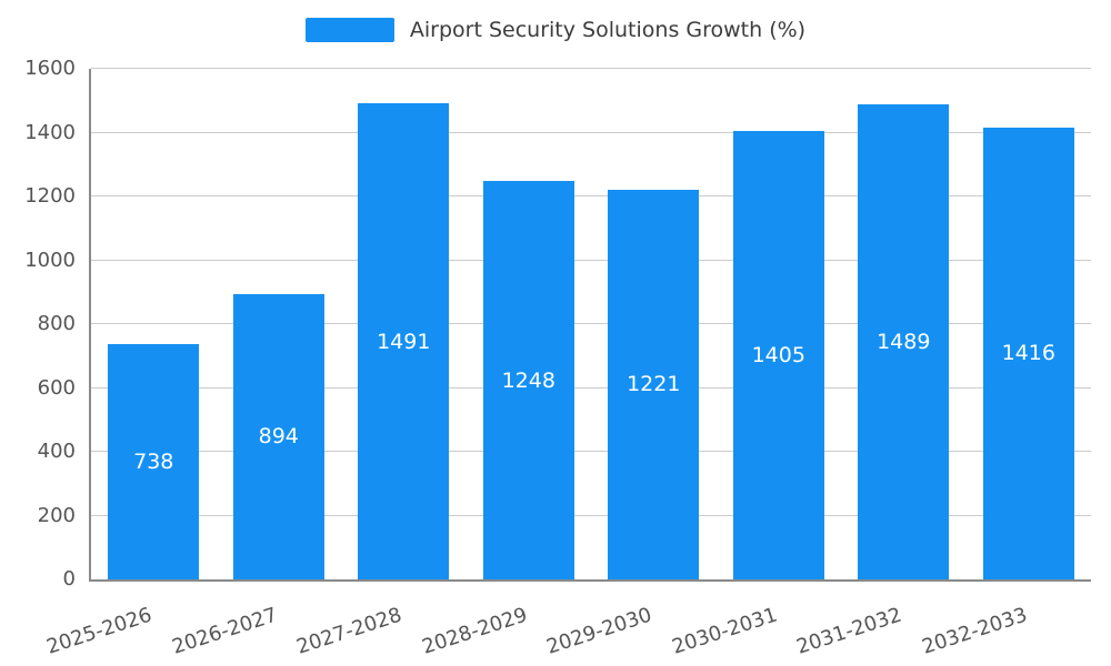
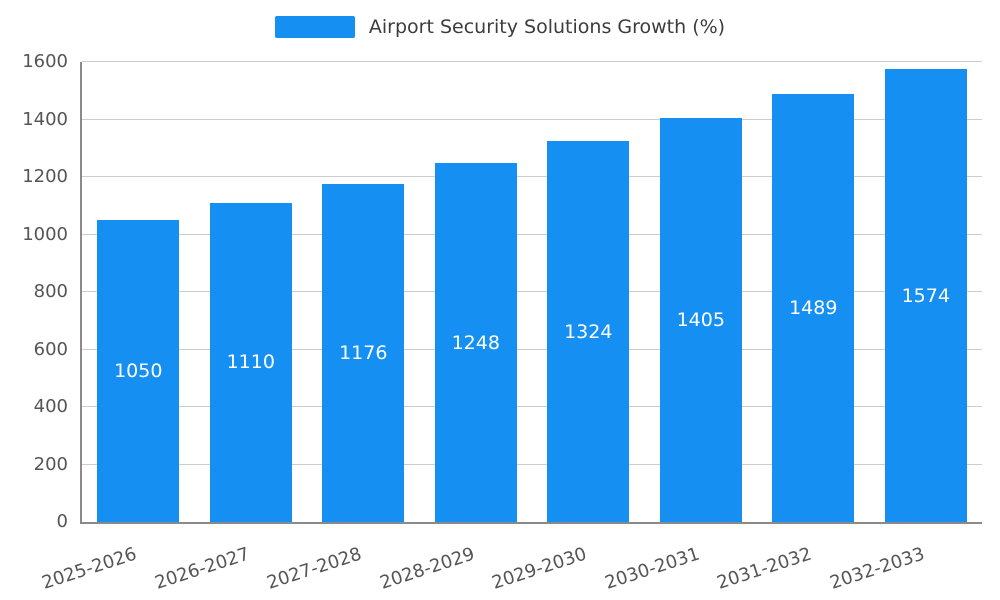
2025-2026: 738 -> 1050
2026-2027: 894 -> 1110
2027-2028: 1491 -> 1176
2029-2030: 1221 -> 1324
2032-2033: 1416 -> 1574
